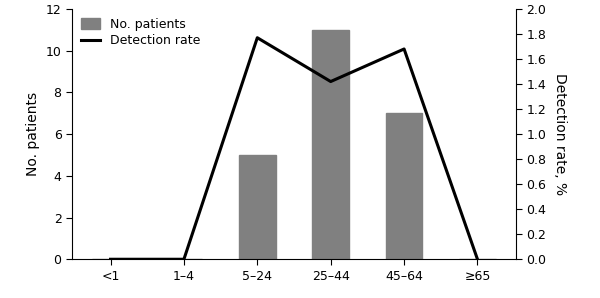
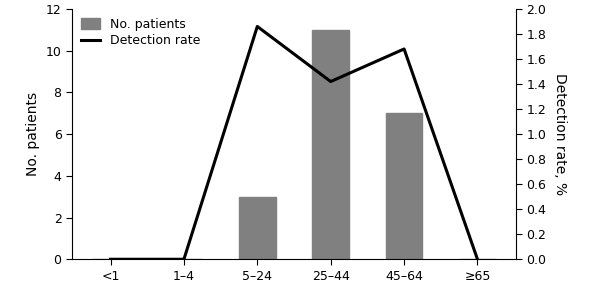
No. patients/5–24: 5 -> 3
Detection rate/5–24: 1.77 -> 1.86
